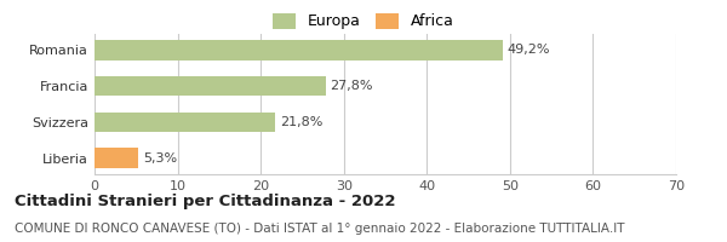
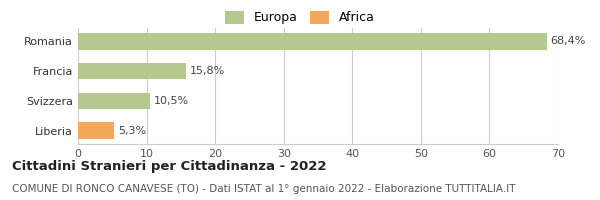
Romania: 49,2% -> 68,4%
Francia: 27,8% -> 15,8%
Svizzera: 21,8% -> 10,5%
